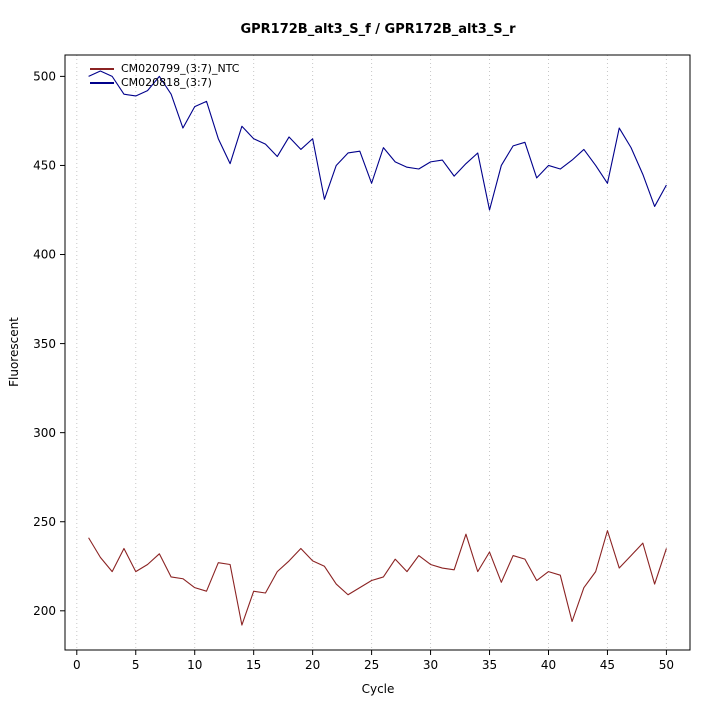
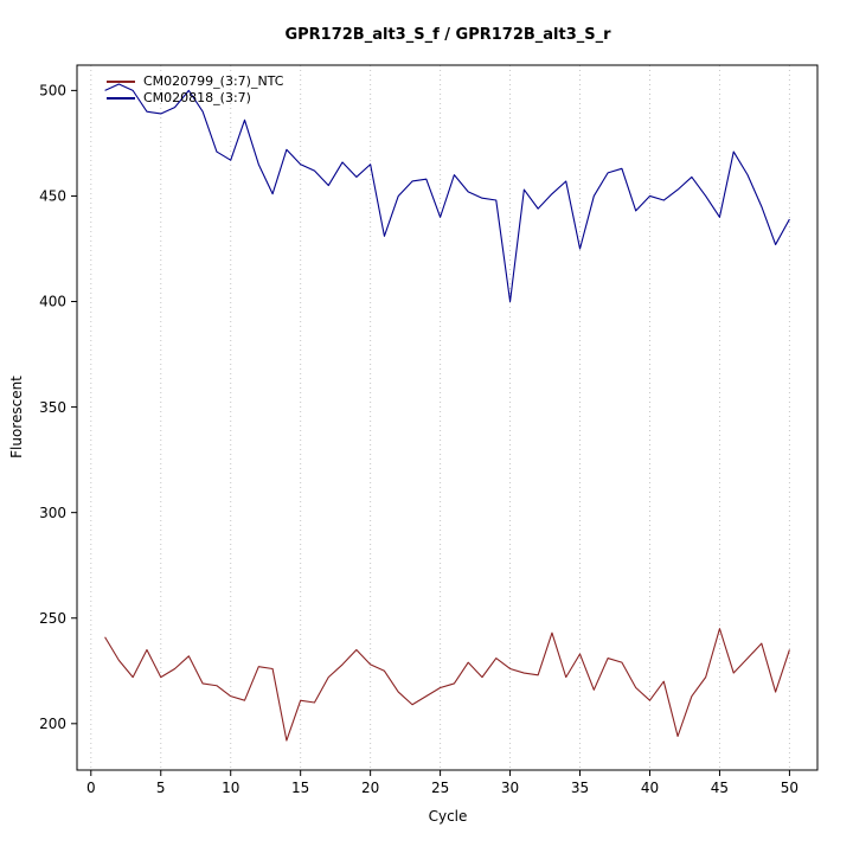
CM020818_(3:7)/10: 483 -> 467
CM020818_(3:7)/30: 452 -> 400
CM020799_(3:7)_NTC/40: 222 -> 211
